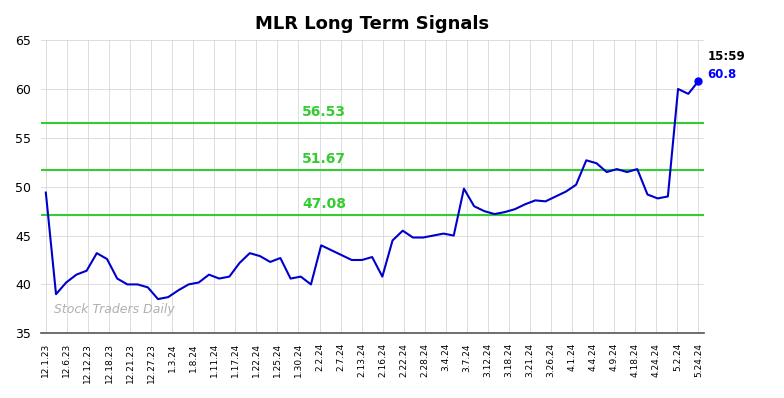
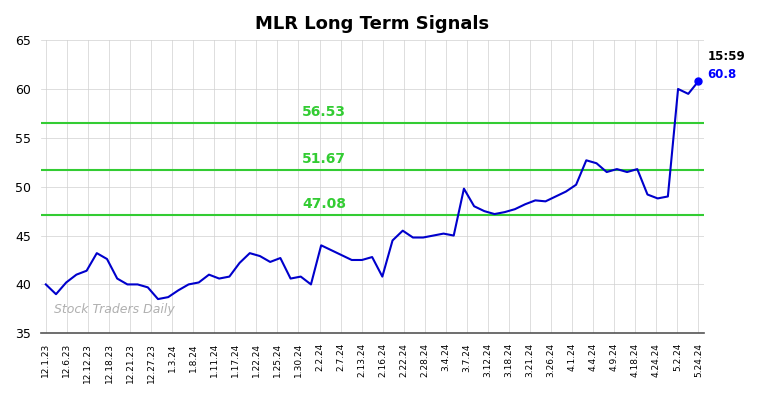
12.1.23: 49.4 -> 40.0
